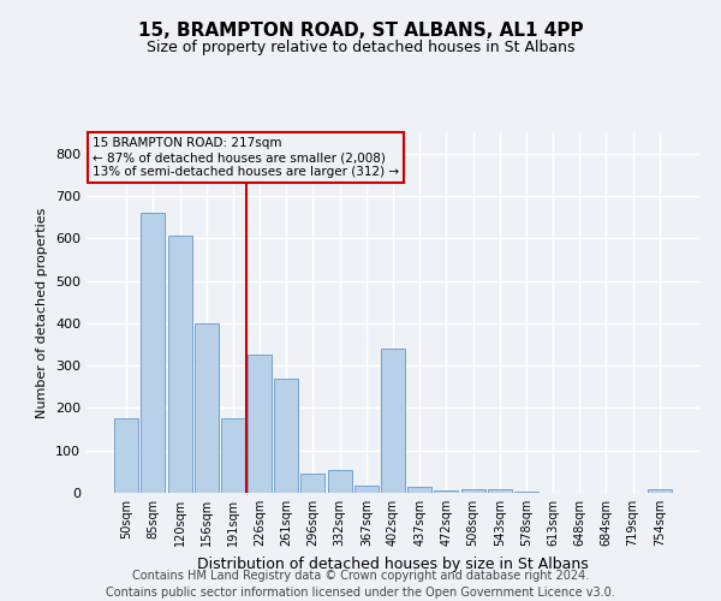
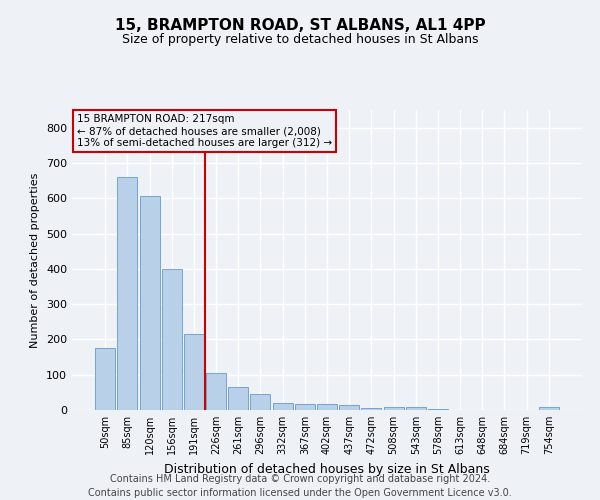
191sqm: 175 -> 215
226sqm: 325 -> 105
261sqm: 270 -> 65
332sqm: 55 -> 20
402sqm: 340 -> 18
